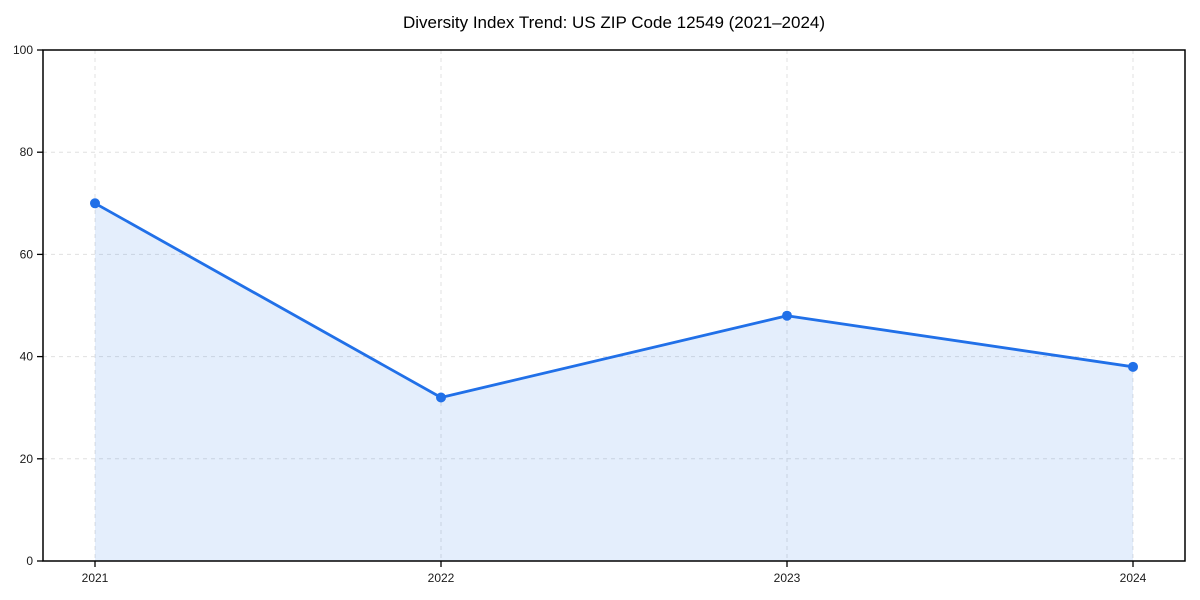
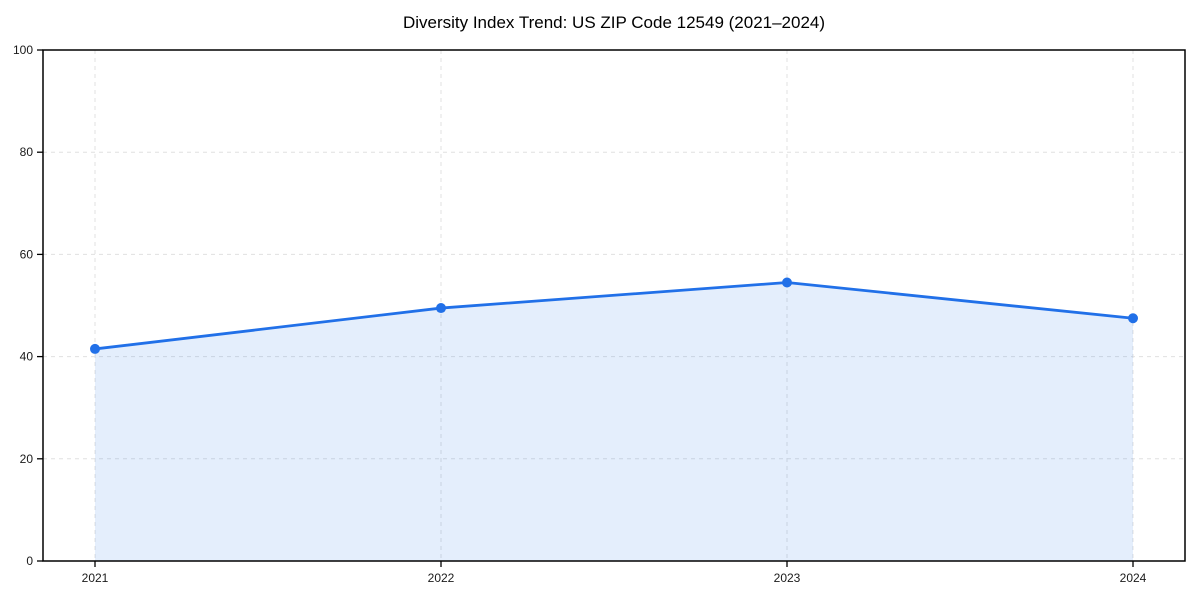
2021: 70 -> 42
2022: 32 -> 50
2023: 48 -> 54
2024: 38 -> 48
